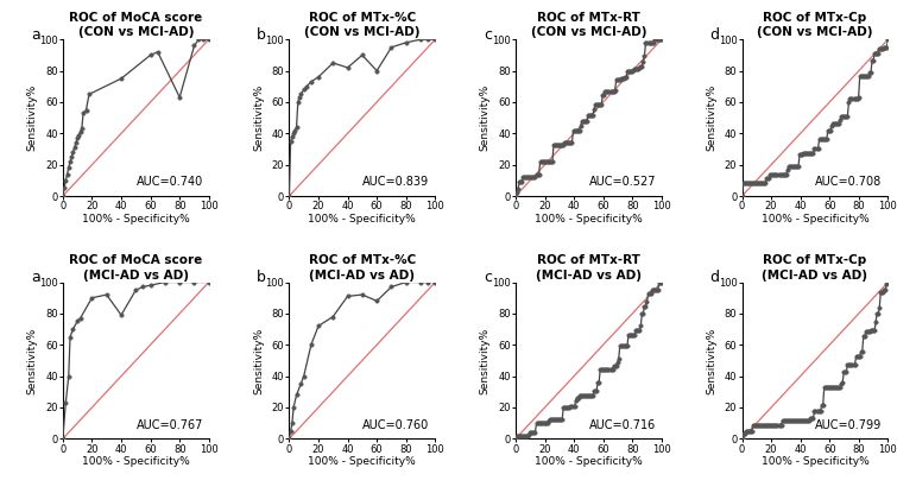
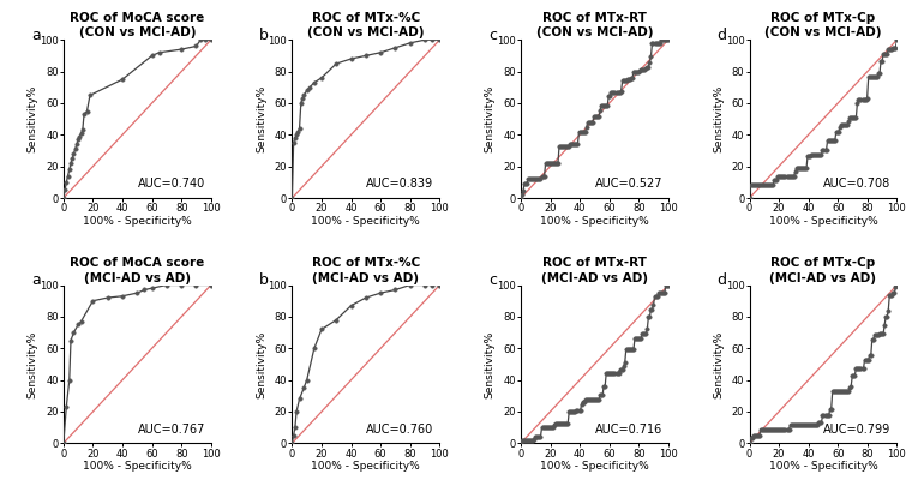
ROC of MoCA score (CON vs MCI-AD)/80: 63 -> 94
ROC of MTx-%C (CON vs MCI-AD)/40: 82 -> 88
ROC of MTx-%C (CON vs MCI-AD)/60: 80 -> 92
ROC of MoCA score (MCI-AD vs AD)/40: 79 -> 93
ROC of MTx-%C (MCI-AD vs AD)/40: 91 -> 87
ROC of MTx-%C (MCI-AD vs AD)/60: 88 -> 95
